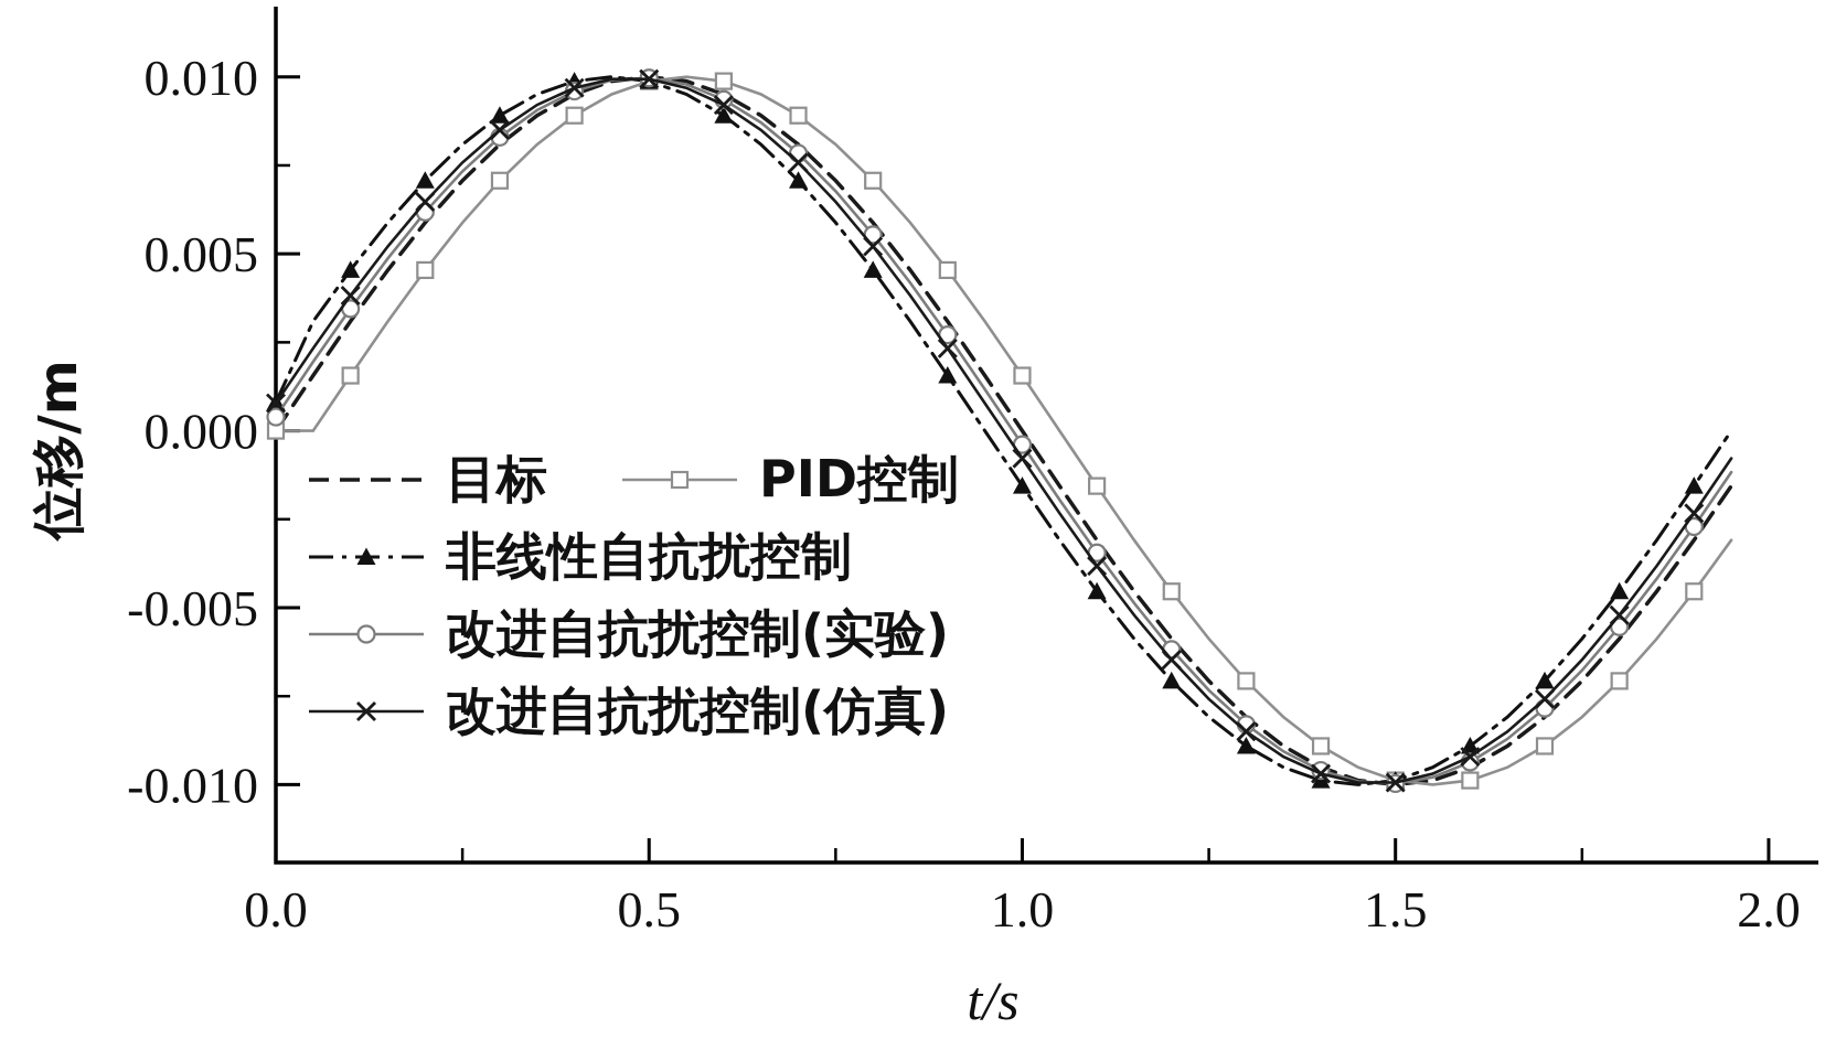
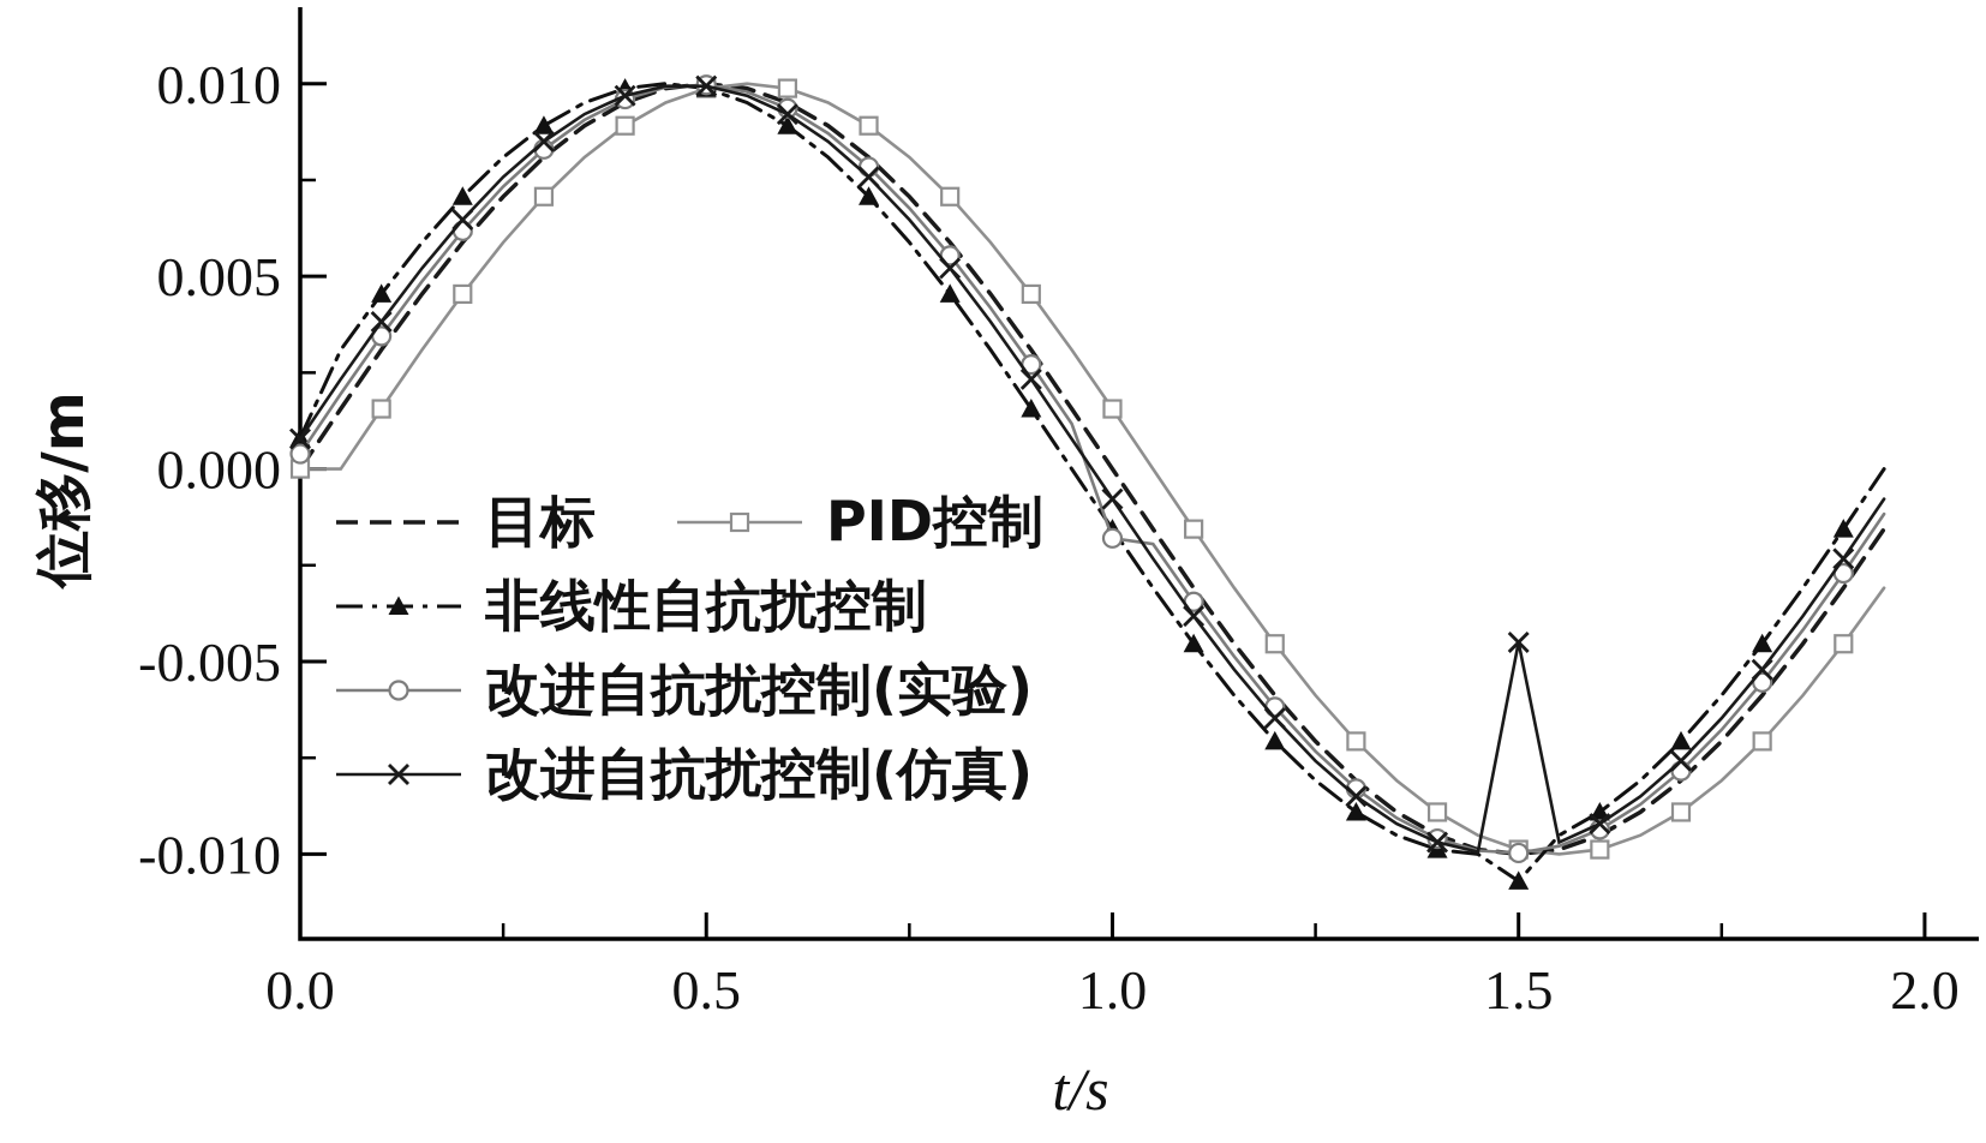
改进自抗扰控制(实验)/1.0: -0.0004 -> -0.0018
非线性自抗扰控制/1.5: -0.0099 -> -0.0107
改进自抗扰控制(仿真)/1.5: -0.0099 -> -0.0045
